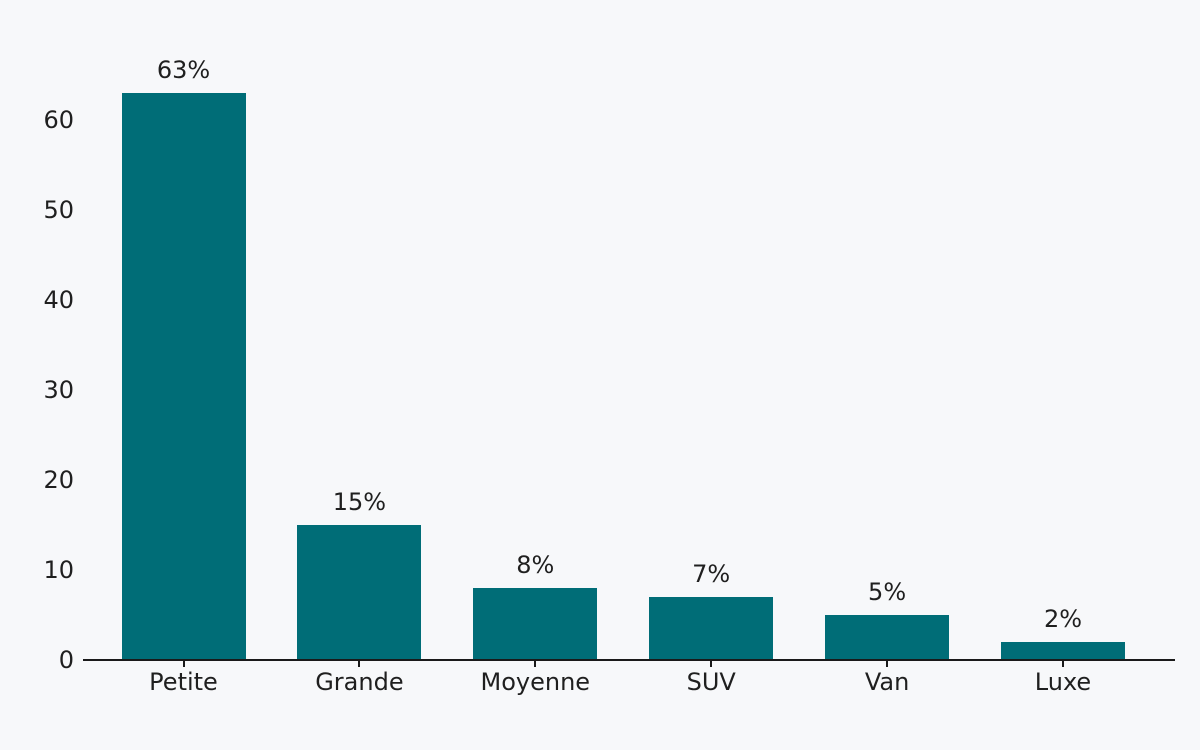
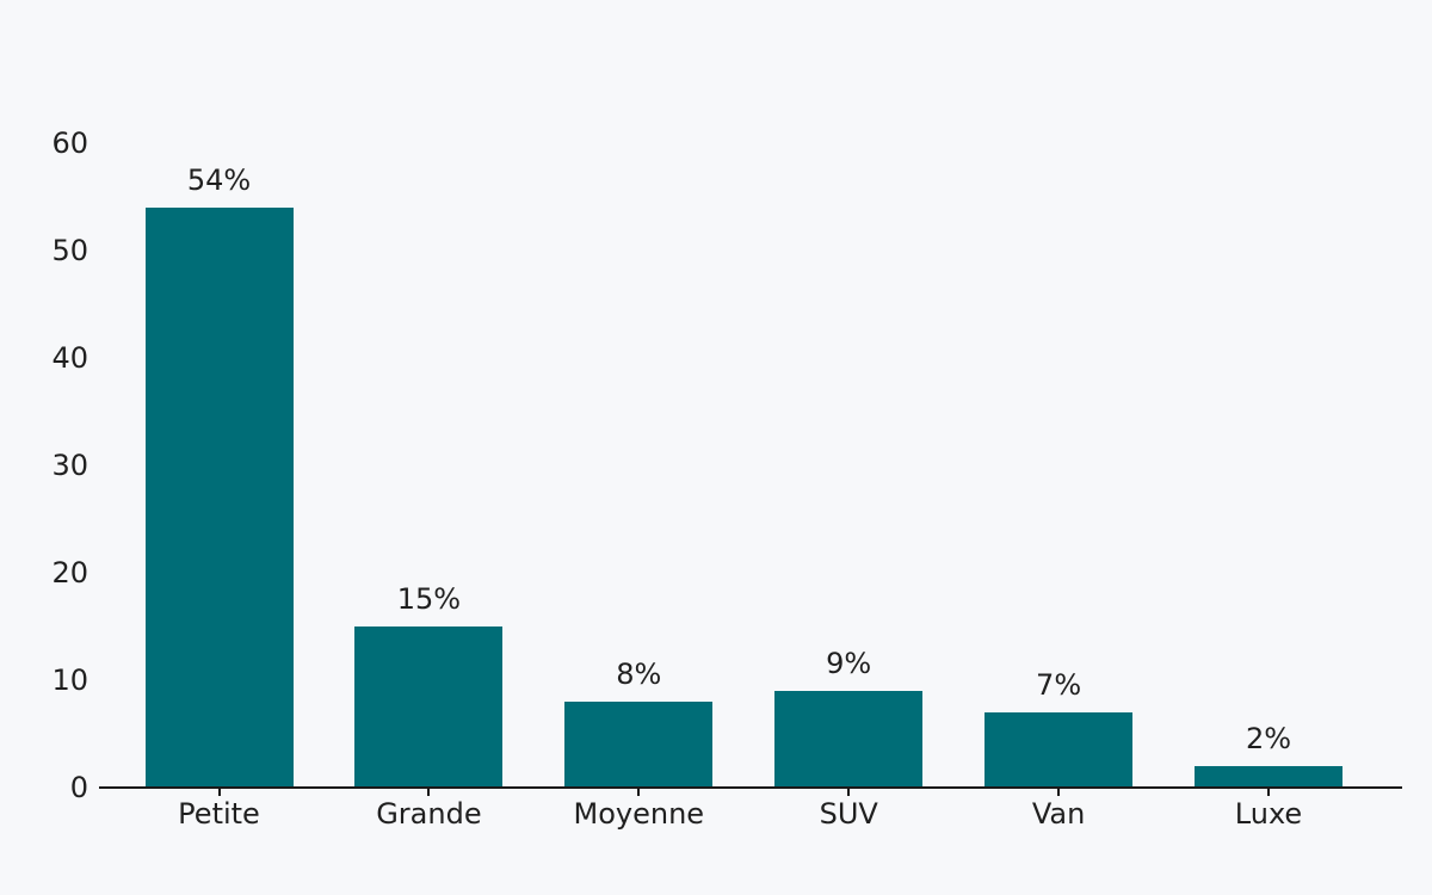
Petite: 63% -> 54%
SUV: 7% -> 9%
Van: 5% -> 7%
